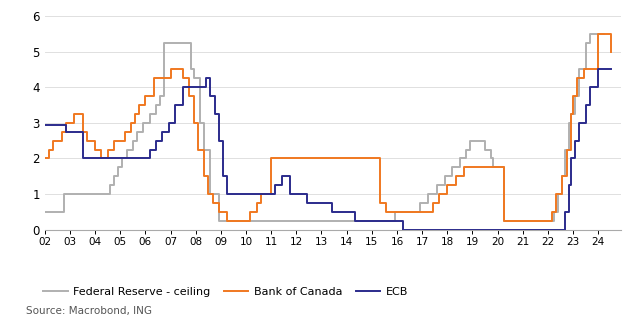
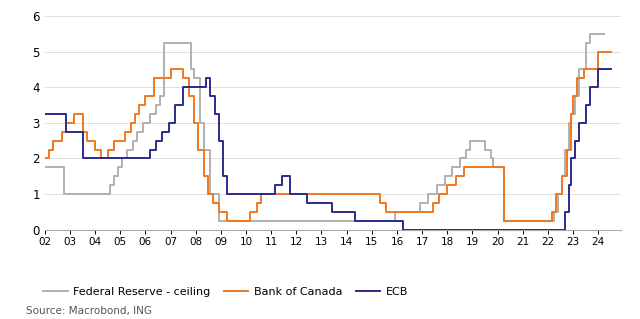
Federal Reserve - ceiling/02: 0.50 -> 1.75
ECB/02: 2.95 -> 3.25
Bank of Canada/11: 2.00 -> 1.00
Bank of Canada/24: 5.50 -> 5.00
